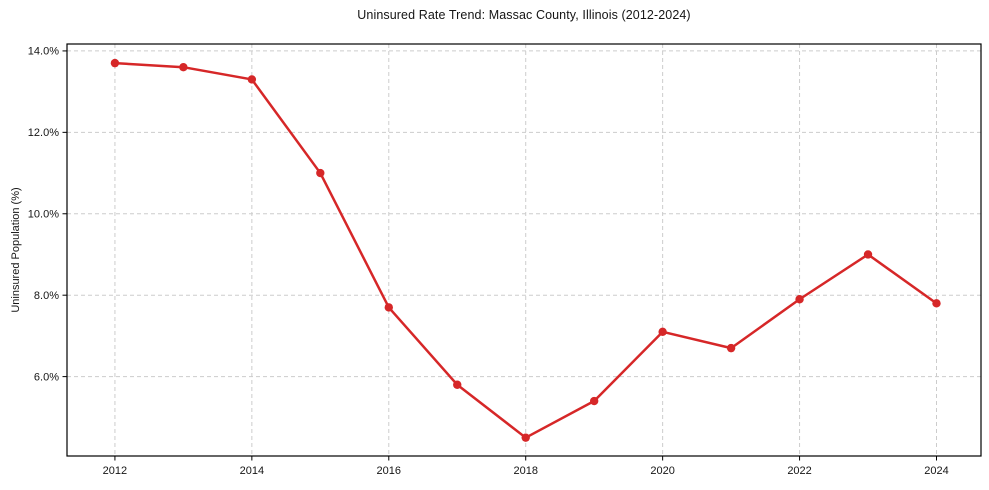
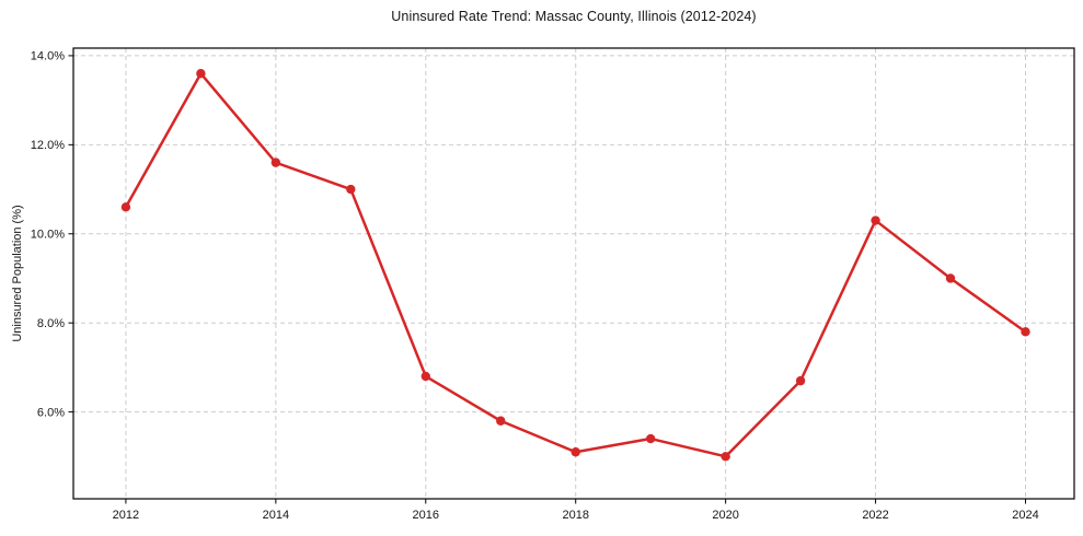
2012: 13.7% -> 10.6%
2014: 13.3% -> 11.6%
2016: 7.7% -> 6.8%
2018: 4.5% -> 5.1%
2020: 7.1% -> 5.0%
2022: 7.9% -> 10.3%
